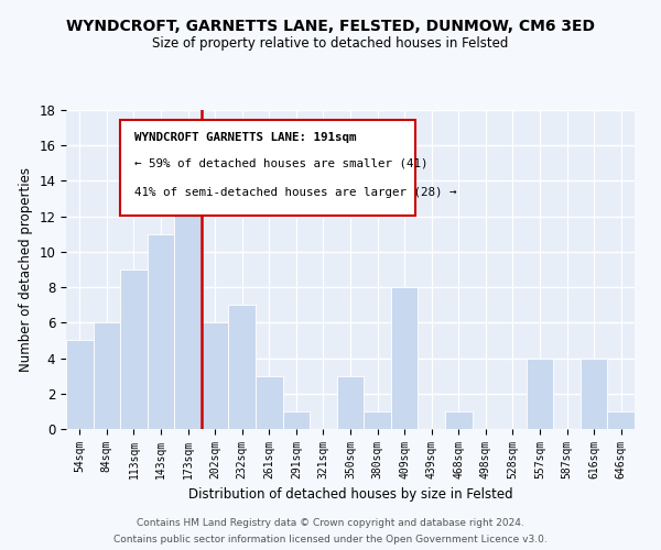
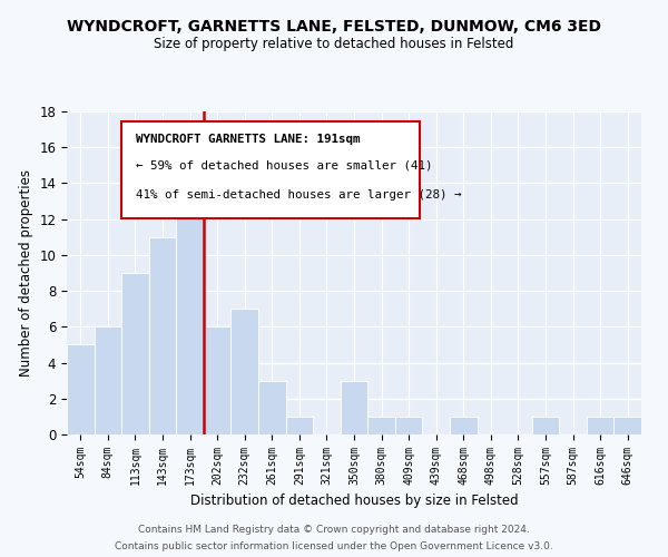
409sqm: 8 -> 1
557sqm: 4 -> 1
616sqm: 4 -> 1
